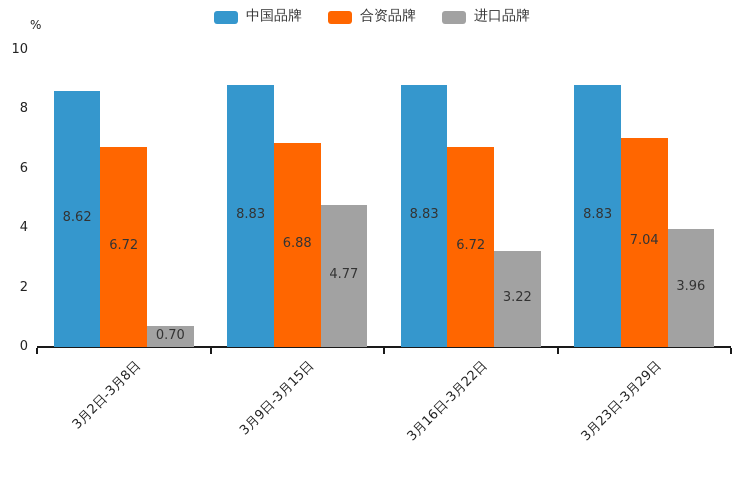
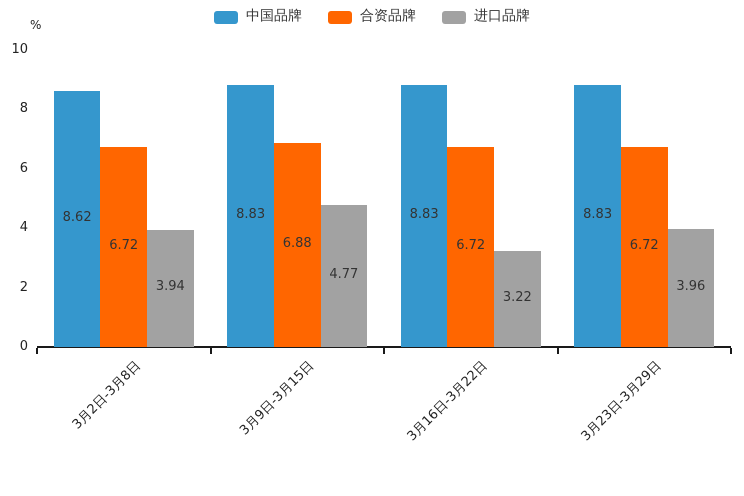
进口品牌/3月2日-3月8日: 0.70 -> 3.94
合资品牌/3月23日-3月29日: 7.04 -> 6.72
